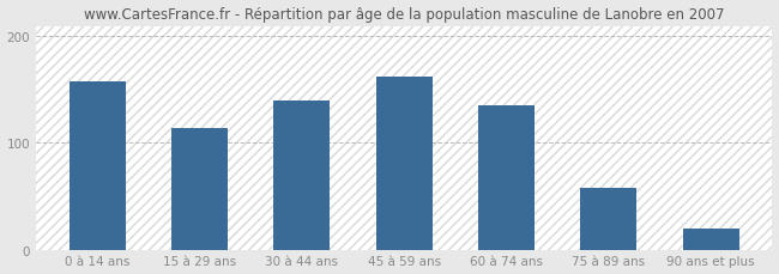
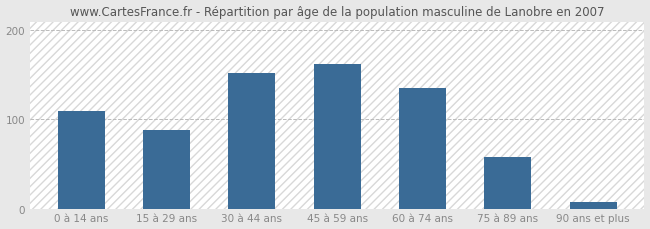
0 à 14 ans: 158 -> 110
15 à 29 ans: 114 -> 88
30 à 44 ans: 140 -> 152
90 ans et plus: 20 -> 7
